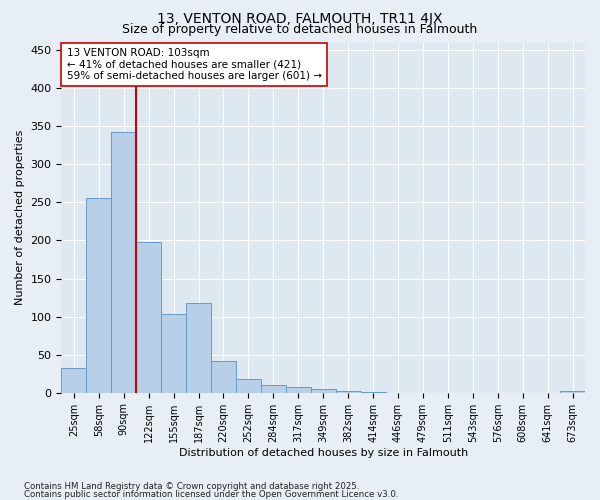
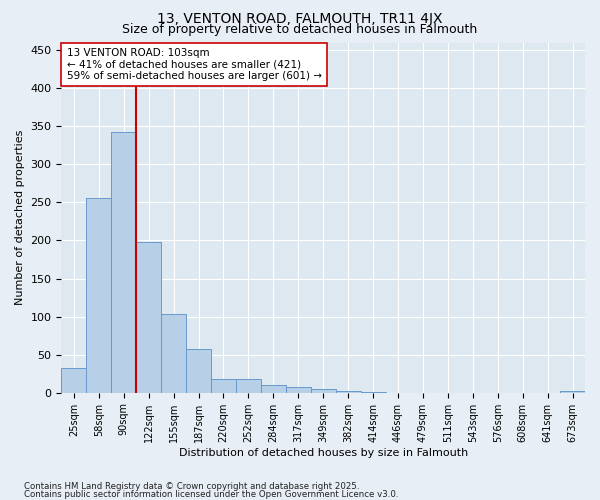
187sqm: 118 -> 57
220sqm: 42 -> 18
